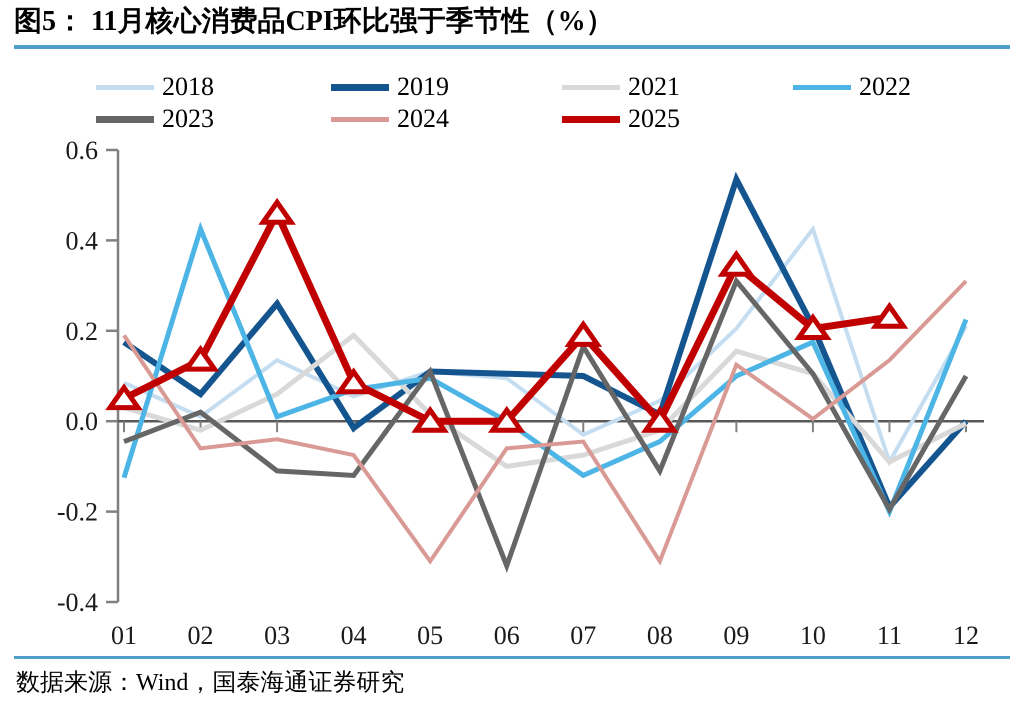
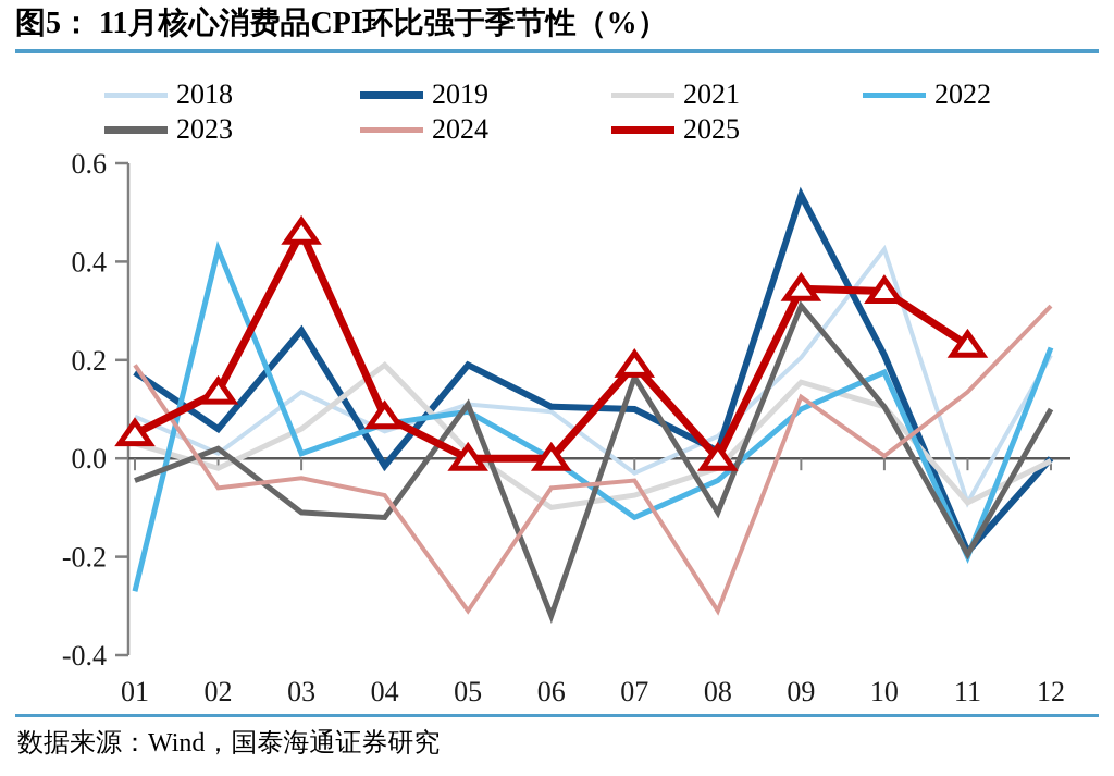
2022/01: -0.12 -> -0.27
2019/05: 0.11 -> 0.19
2025/10: 0.20 -> 0.34
